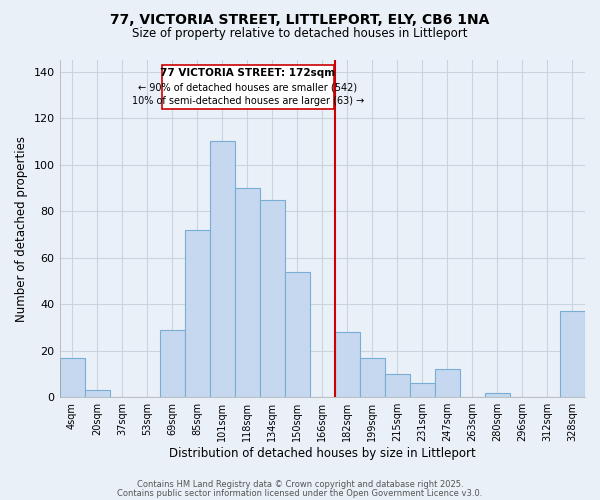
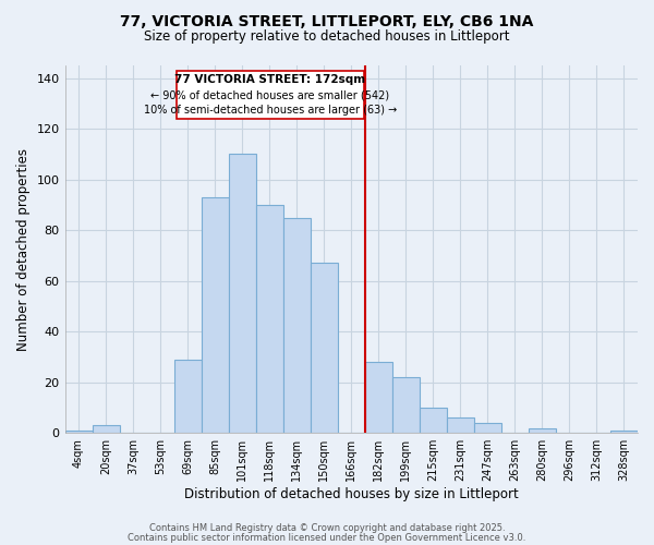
4sqm: 17 -> 1
85sqm: 72 -> 93
150sqm: 54 -> 67
199sqm: 17 -> 22
247sqm: 12 -> 4
328sqm: 37 -> 1
